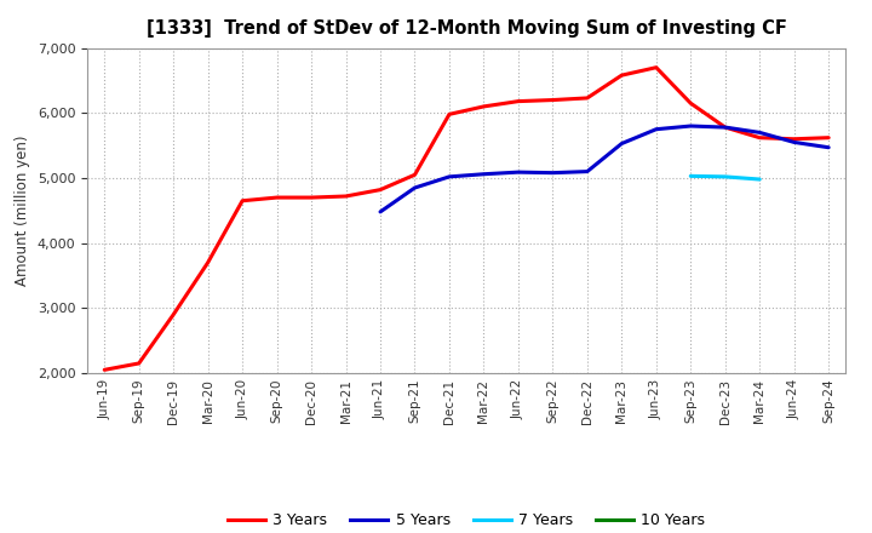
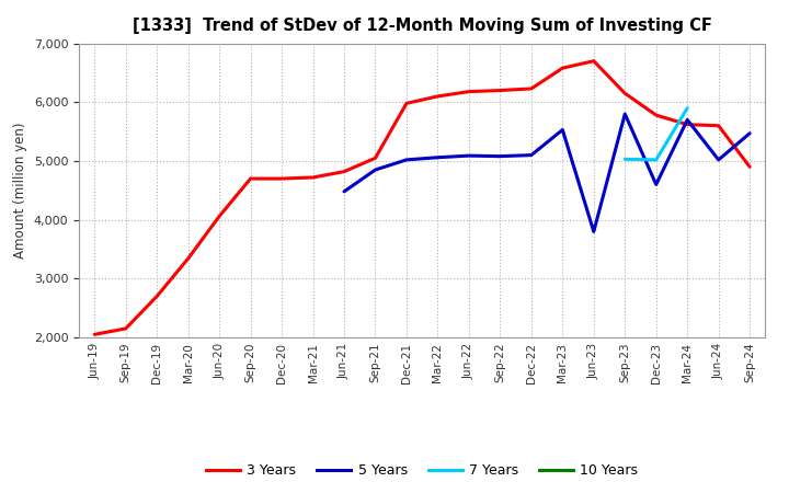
3 Years/Dec-19: 2,900 -> 2,700
3 Years/Mar-20: 3,700 -> 3,340
3 Years/Jun-20: 4,650 -> 4,060
5 Years/Jun-23: 5,750 -> 3,800
5 Years/Dec-23: 5,780 -> 4,600
7 Years/Mar-24: 4,980 -> 5,900
5 Years/Jun-24: 5,550 -> 5,020
3 Years/Sep-24: 5,620 -> 4,900
